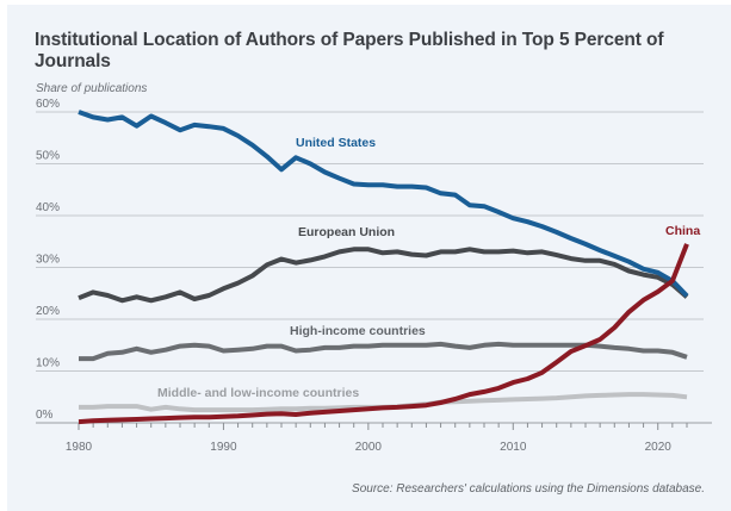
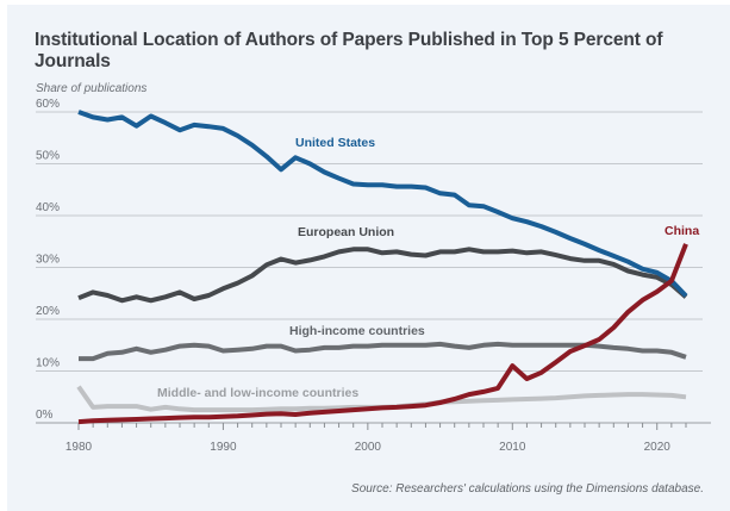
Middle- and low-income countries/1980: 3% -> 7%
China/2010: 8% -> 11%
